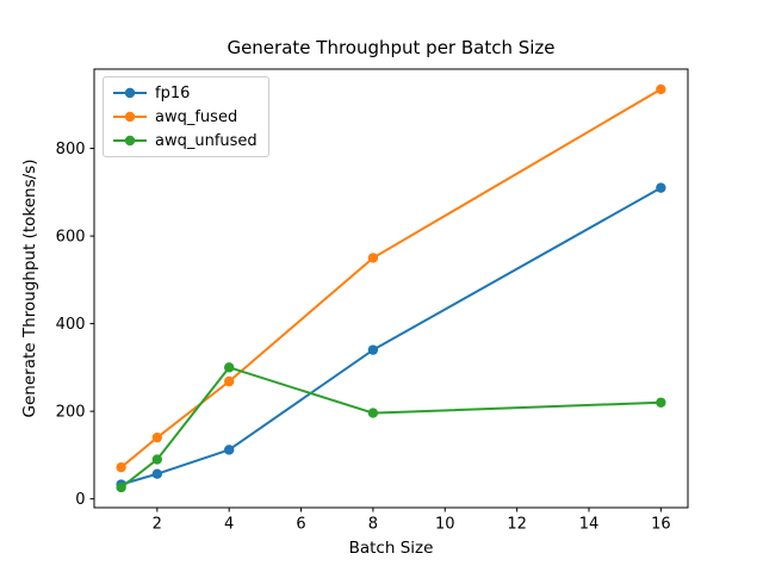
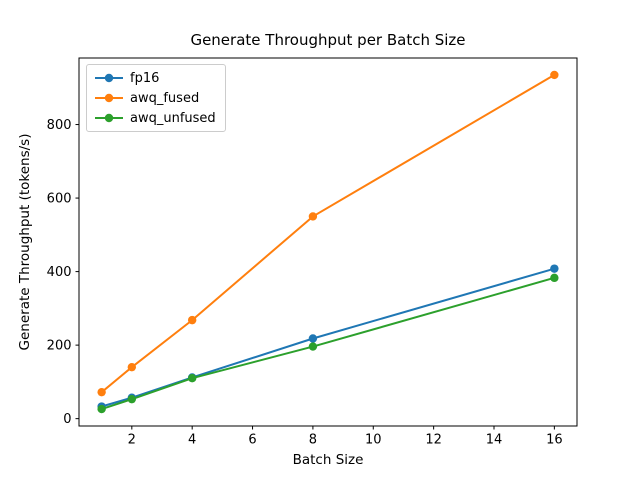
awq_unfused/2: 90 -> 50
awq_unfused/4: 300 -> 110
fp16/8: 340 -> 220
fp16/16: 710 -> 410
awq_unfused/16: 220 -> 380
